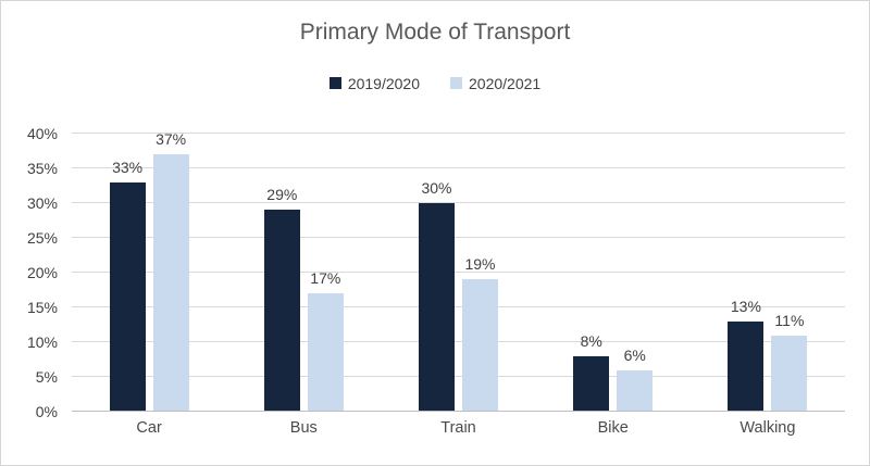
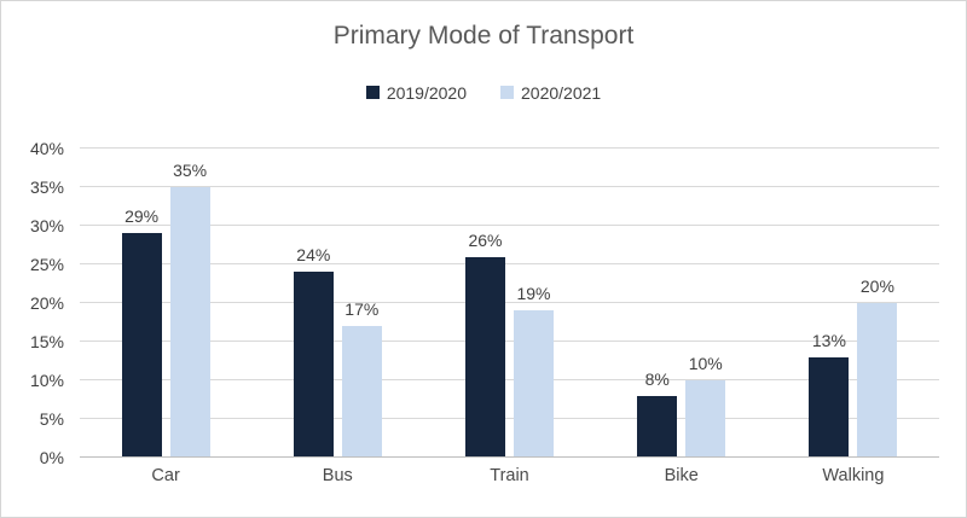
2019/2020/Car: 33% -> 29%
2020/2021/Car: 37% -> 35%
2019/2020/Bus: 29% -> 24%
2019/2020/Train: 30% -> 26%
2020/2021/Bike: 6% -> 10%
2020/2021/Walking: 11% -> 20%
